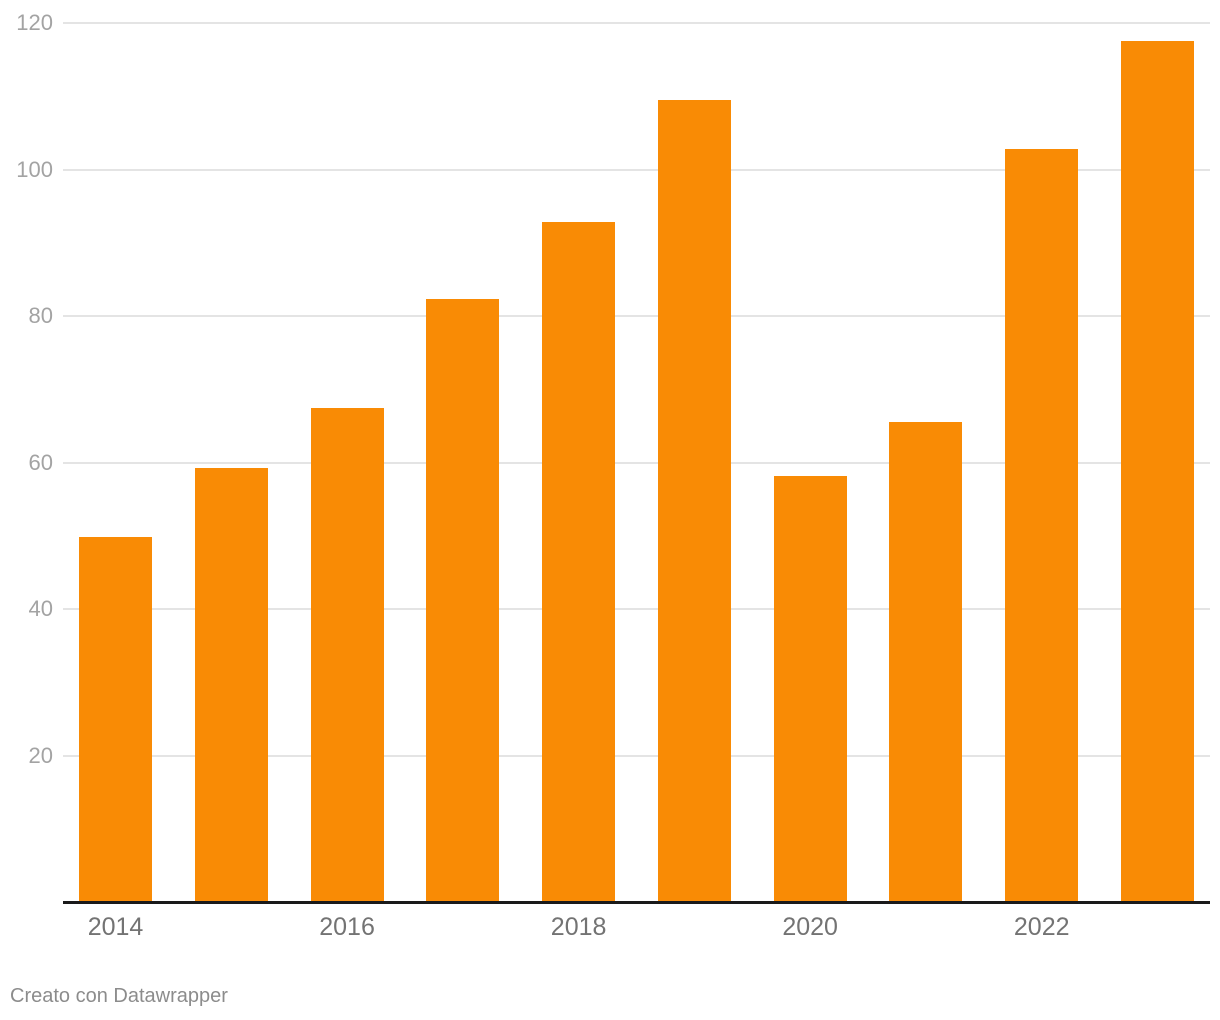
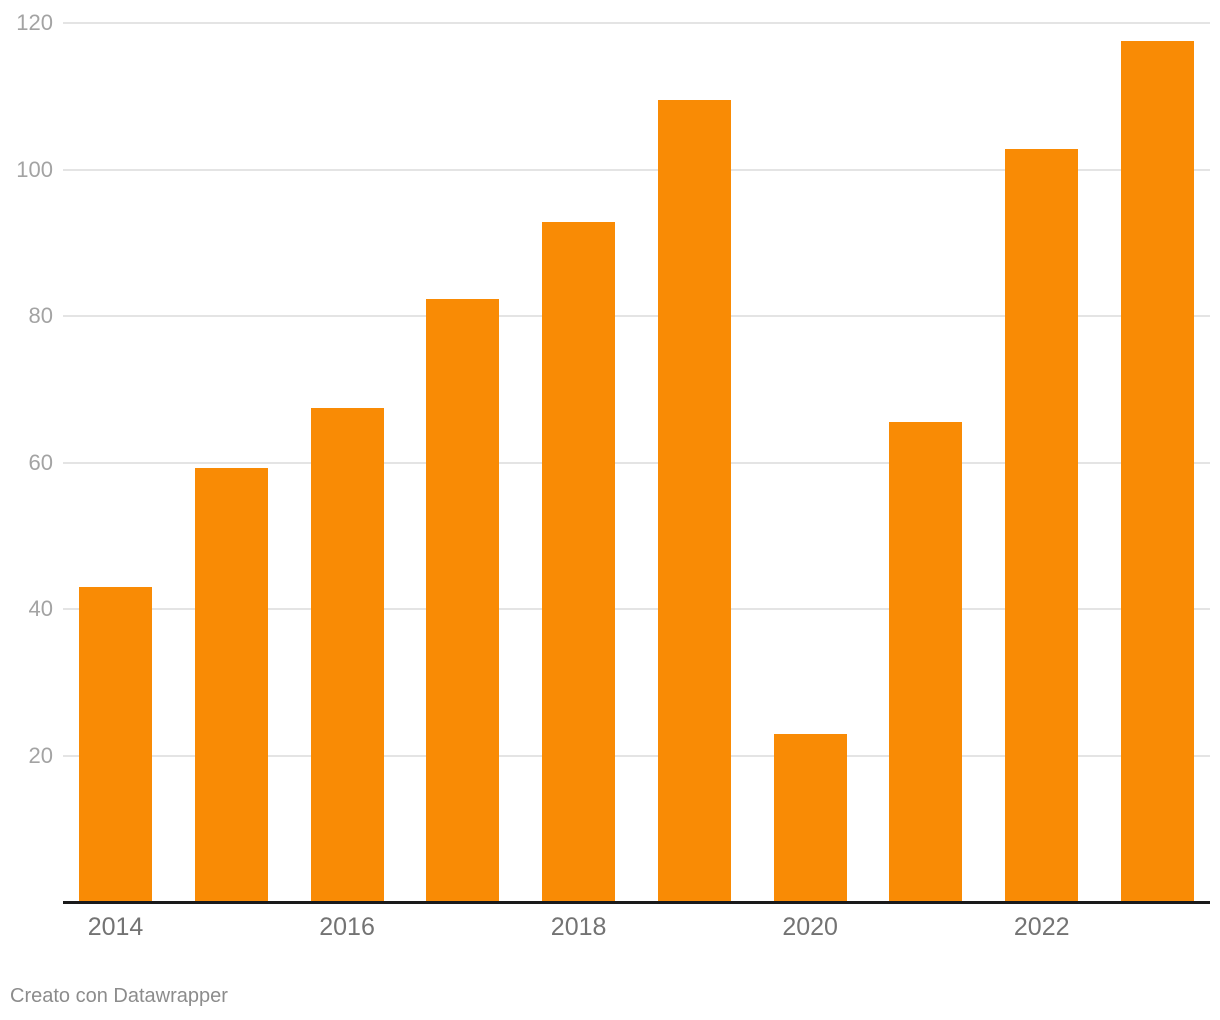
2014: 50 -> 43
2020: 58 -> 23
